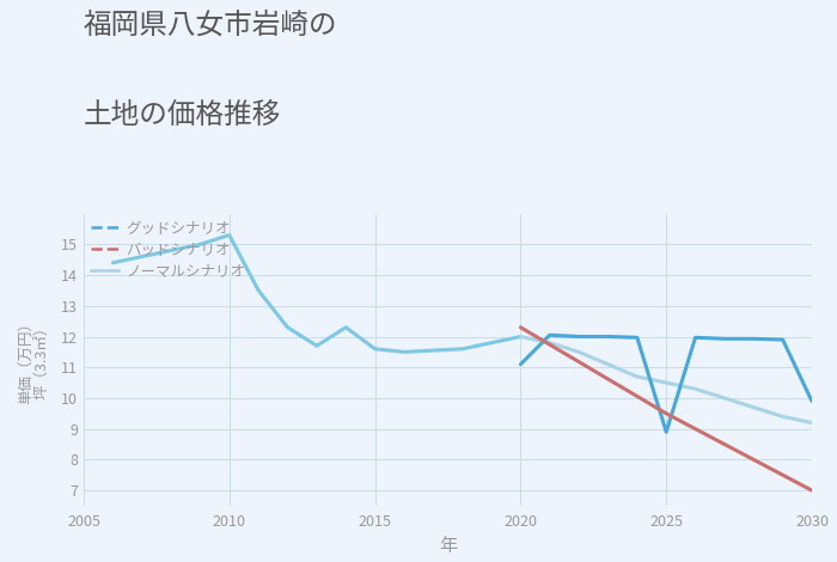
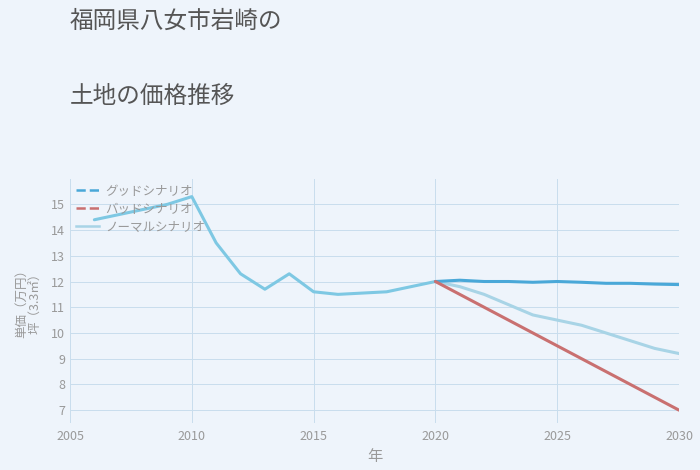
グッドシナリオ/2020: 11.10 -> 12.00
バッドシナリオ/2020: 12.3 -> 12.0
グッドシナリオ/2025: 8.90 -> 12.00
グッドシナリオ/2030: 9.90 -> 11.88
